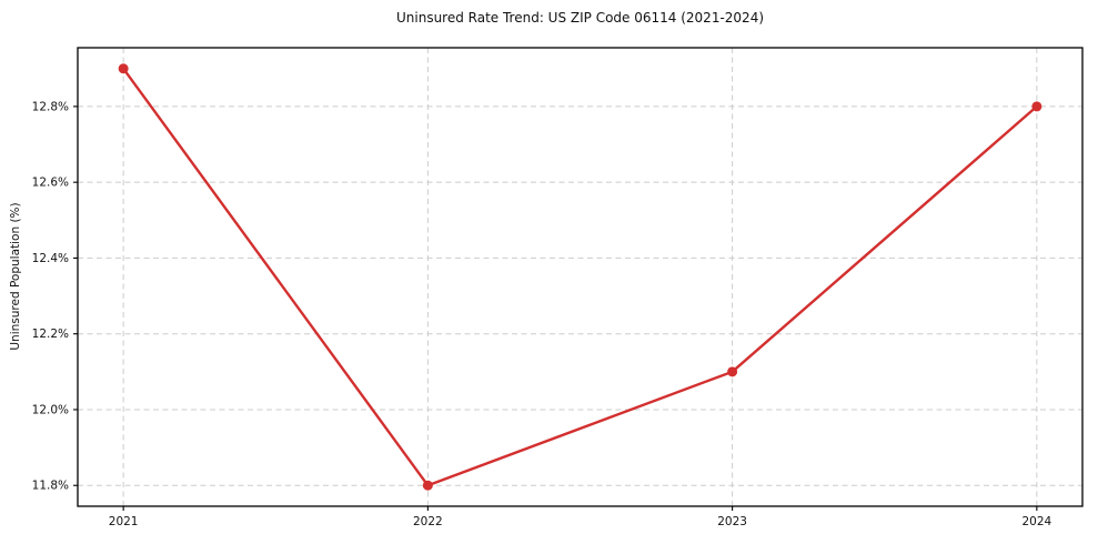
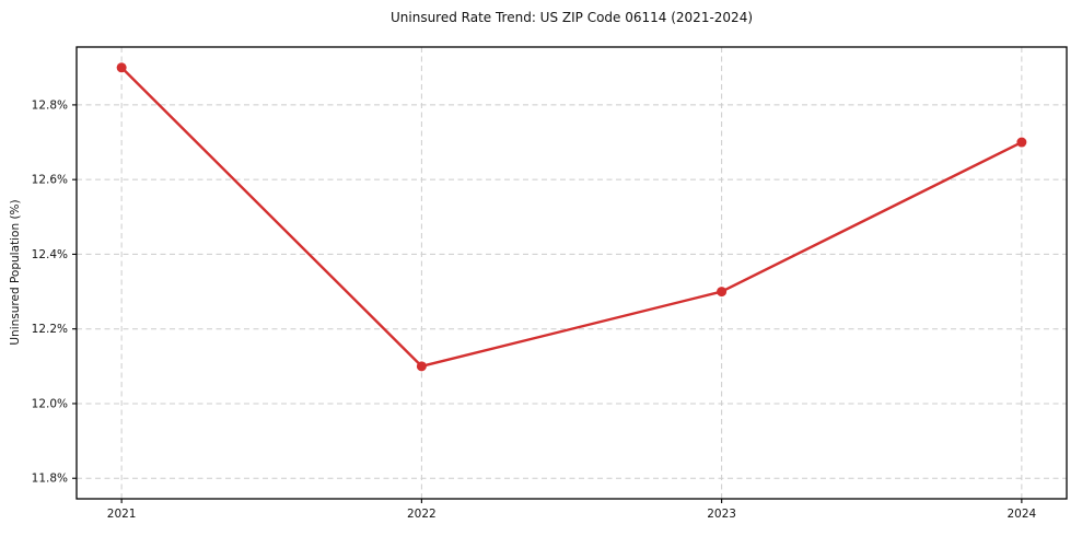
2022: 11.8% -> 12.1%
2023: 12.1% -> 12.3%
2024: 12.8% -> 12.7%
